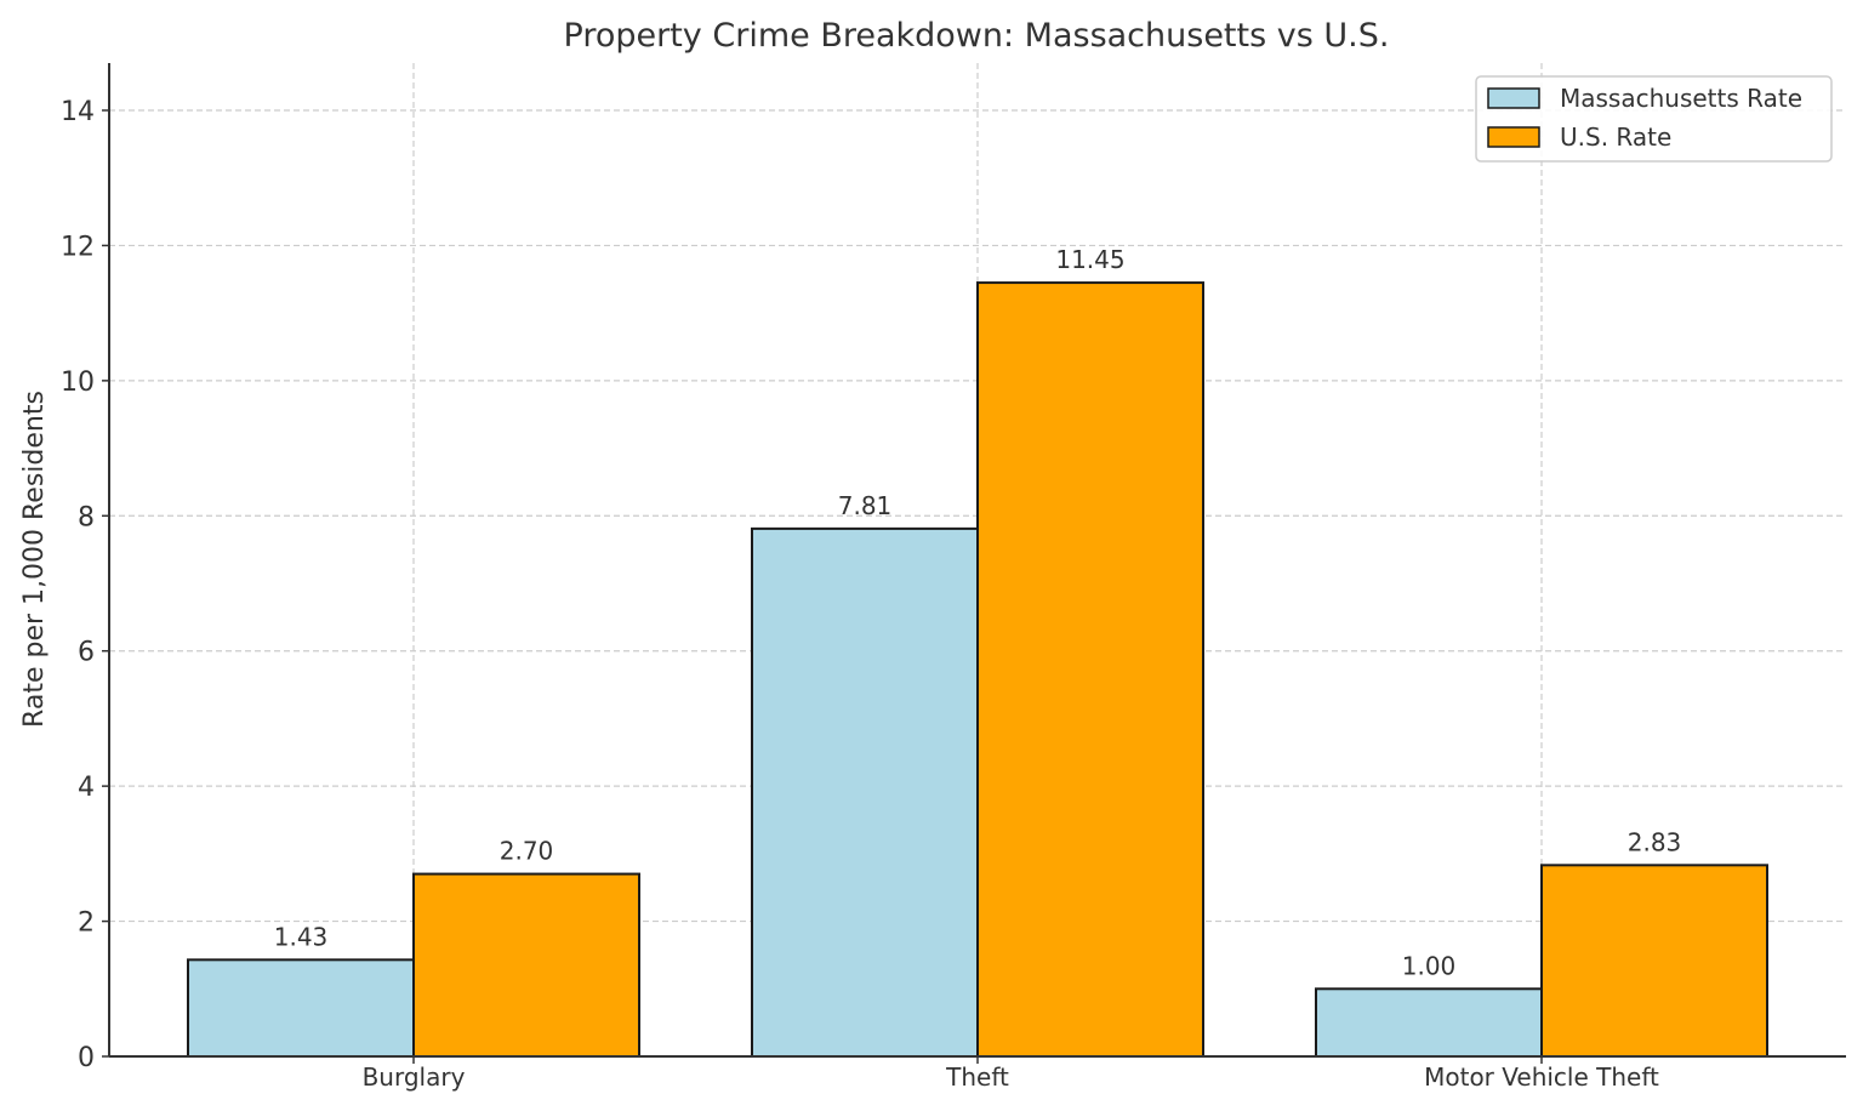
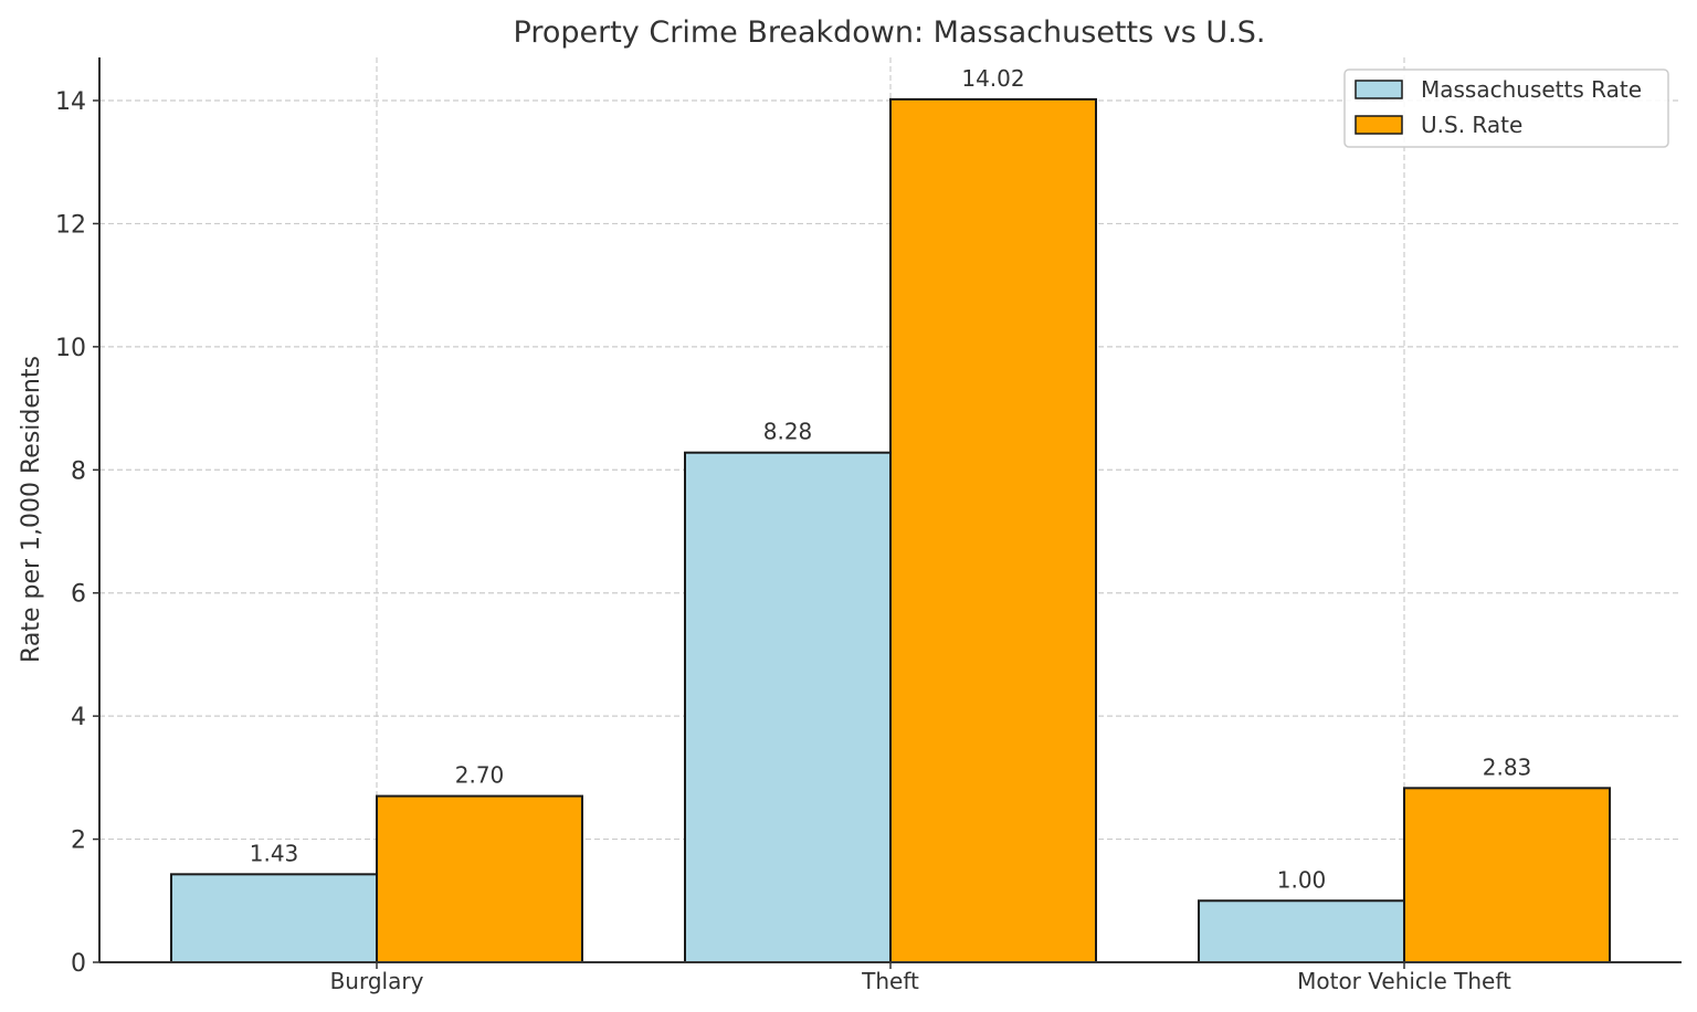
Massachusetts Rate/Theft: 7.81 -> 8.28
U.S. Rate/Theft: 11.45 -> 14.02
